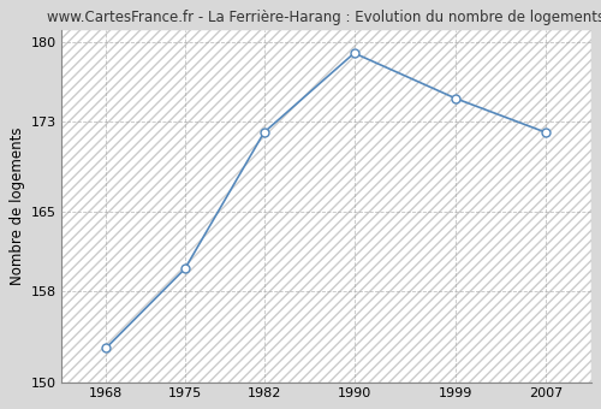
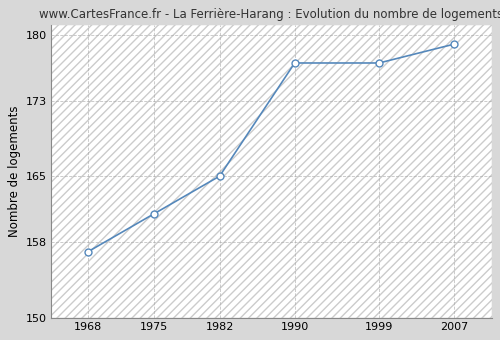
1968: 153 -> 157
1975: 160 -> 161
1982: 172 -> 165
1990: 179 -> 177
1999: 175 -> 177
2007: 172 -> 179
